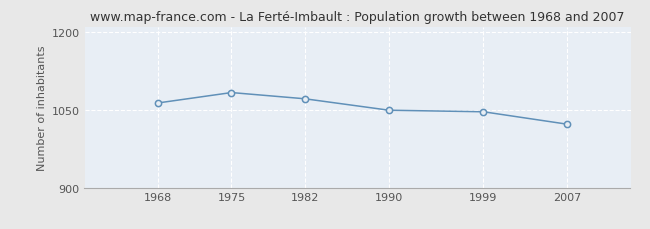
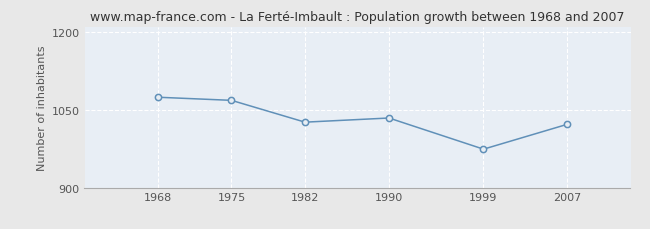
1968: 1063 -> 1074
1975: 1083 -> 1068
1982: 1071 -> 1026
1990: 1049 -> 1034
1999: 1046 -> 974
